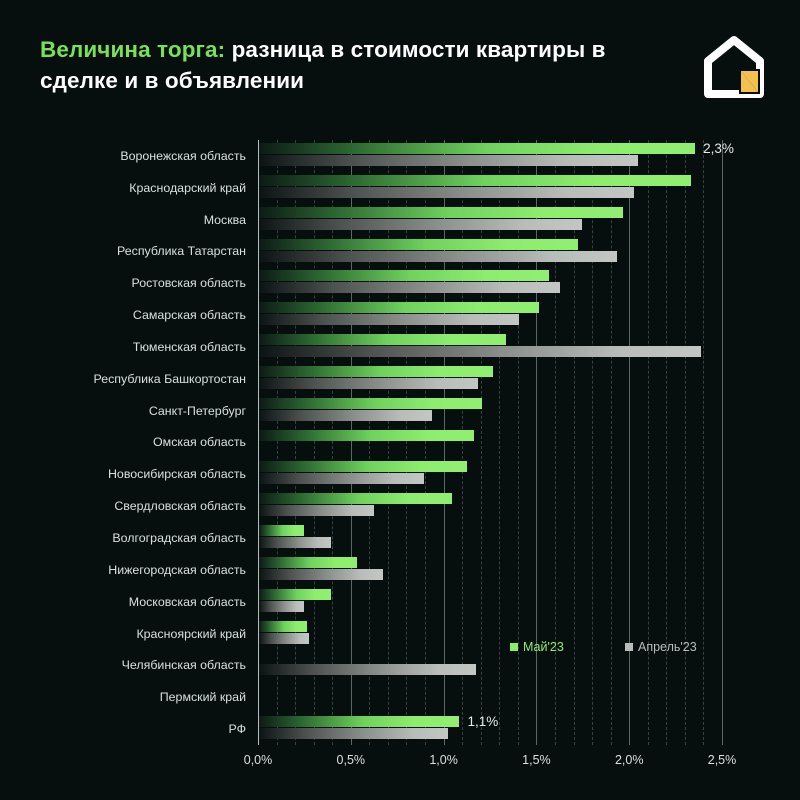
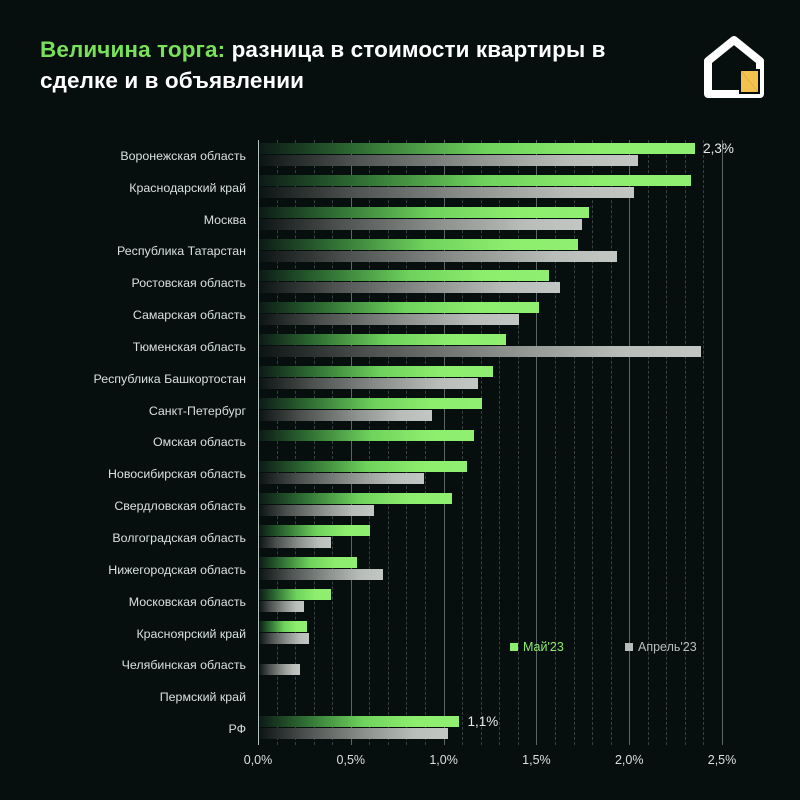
Май'23/Москва: 1,96% -> 1,78%
Май'23/Волгоградская область: 0,24% -> 0,60%
Апрель'23/Челябинская область: 1,17% -> 0,22%
